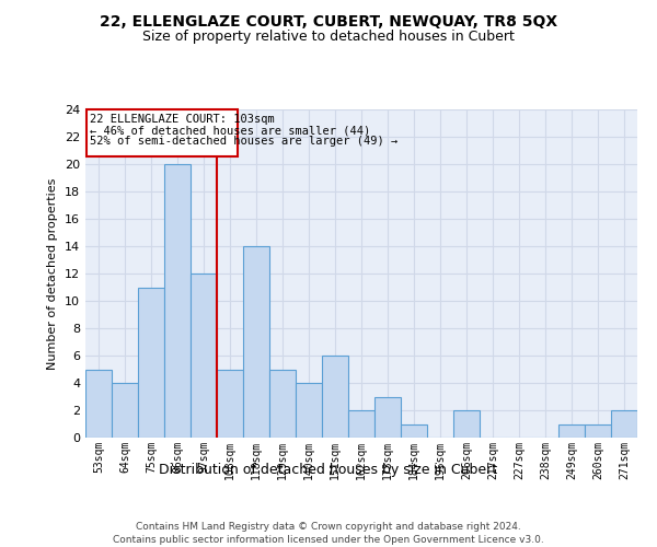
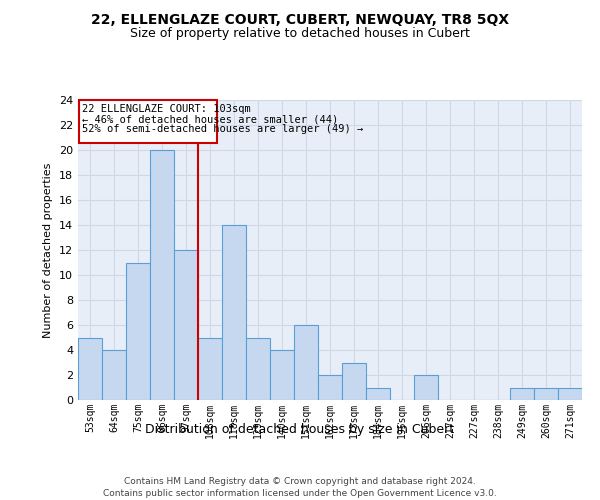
271sqm: 2 -> 1
